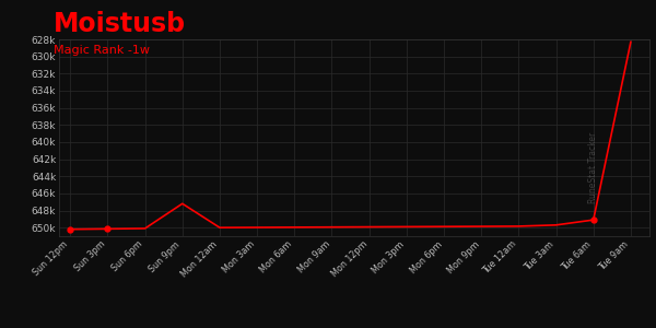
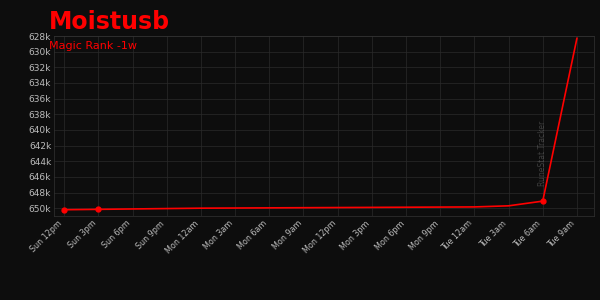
Sun 9pm: 647.2k -> 650.0k
